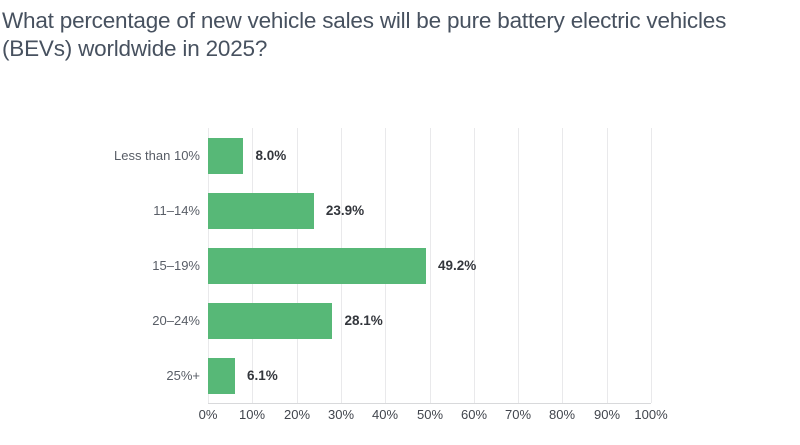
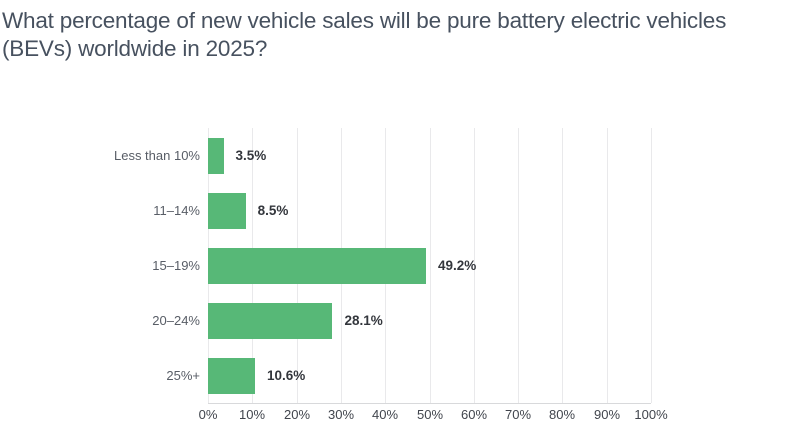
Less than 10%: 8.0% -> 3.5%
11–14%: 23.9% -> 8.5%
25%+: 6.1% -> 10.6%
